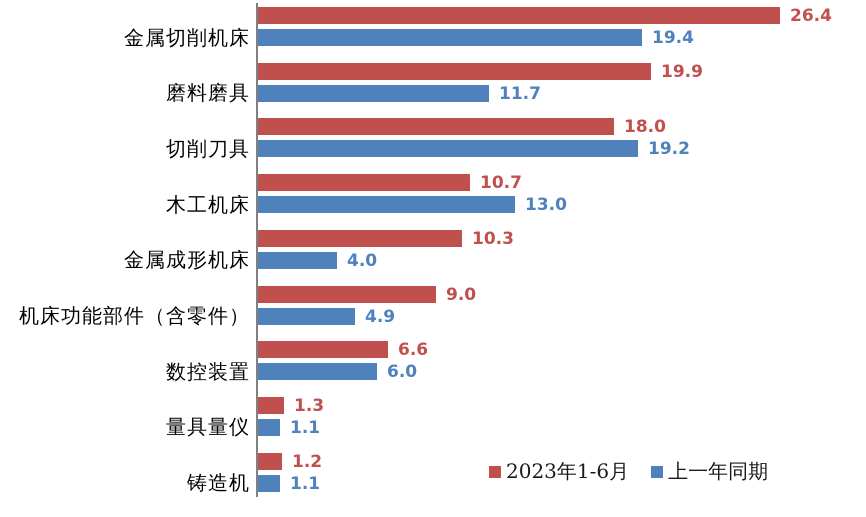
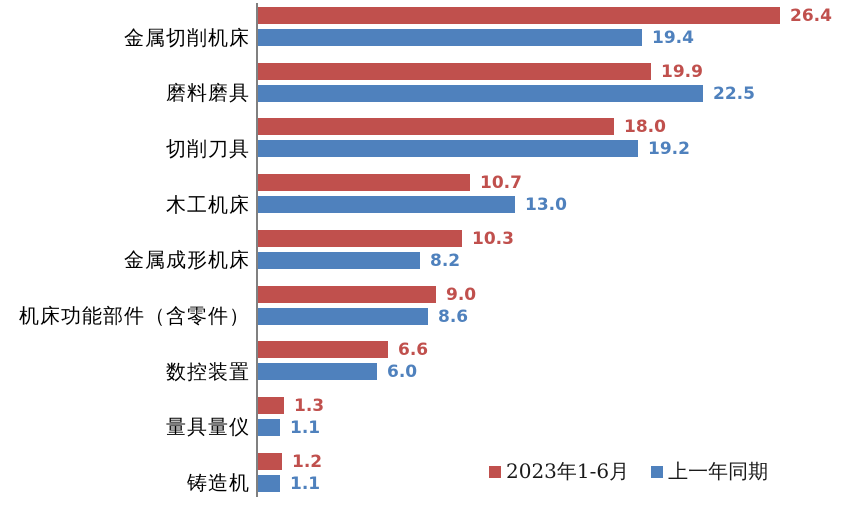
上一年同期/磨料磨具: 11.7 -> 22.5
上一年同期/金属成形机床: 4.0 -> 8.2
上一年同期/机床功能部件（含零件）: 4.9 -> 8.6
